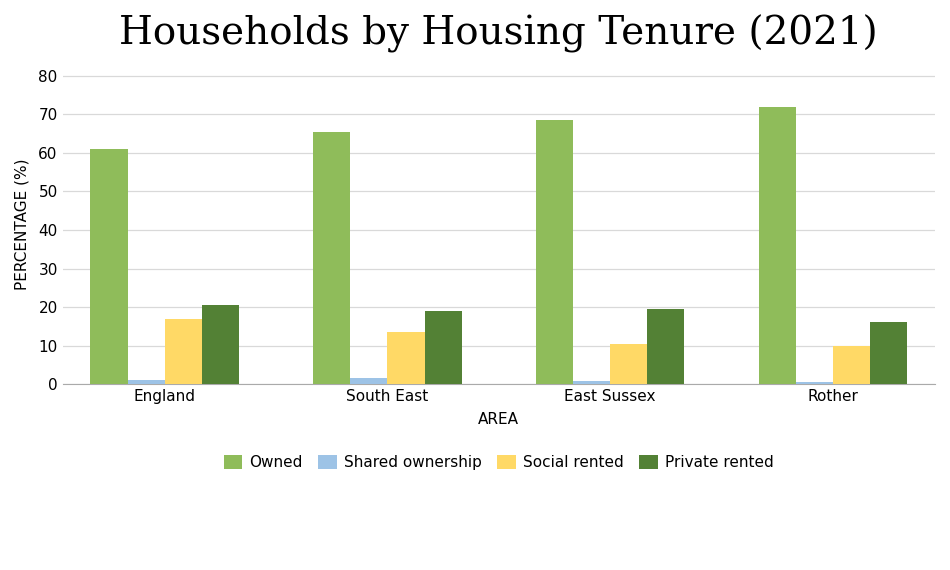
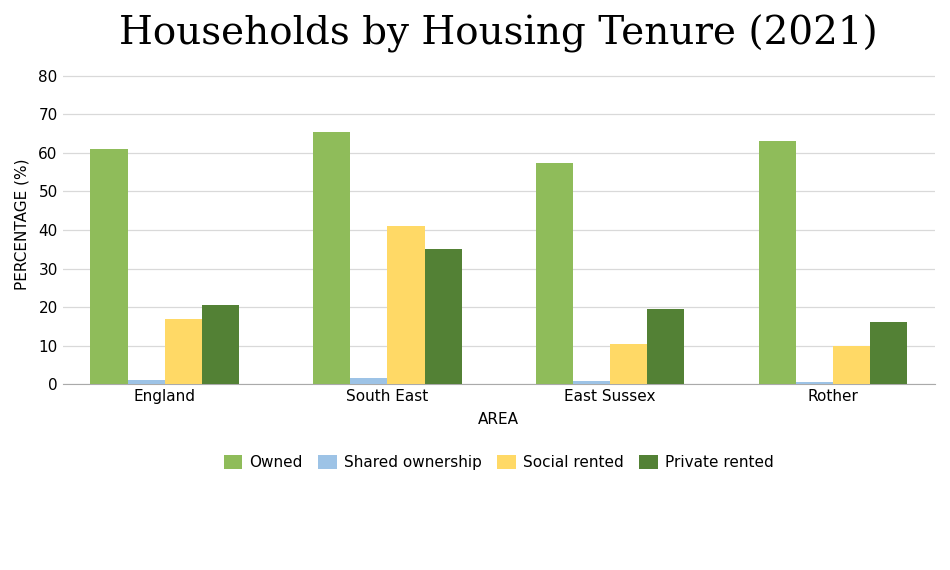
Social rented/South East: 13.5 -> 41.0
Private rented/South East: 19.0 -> 35.0
Owned/East Sussex: 68.5 -> 57.5
Owned/Rother: 72.0 -> 63.0
